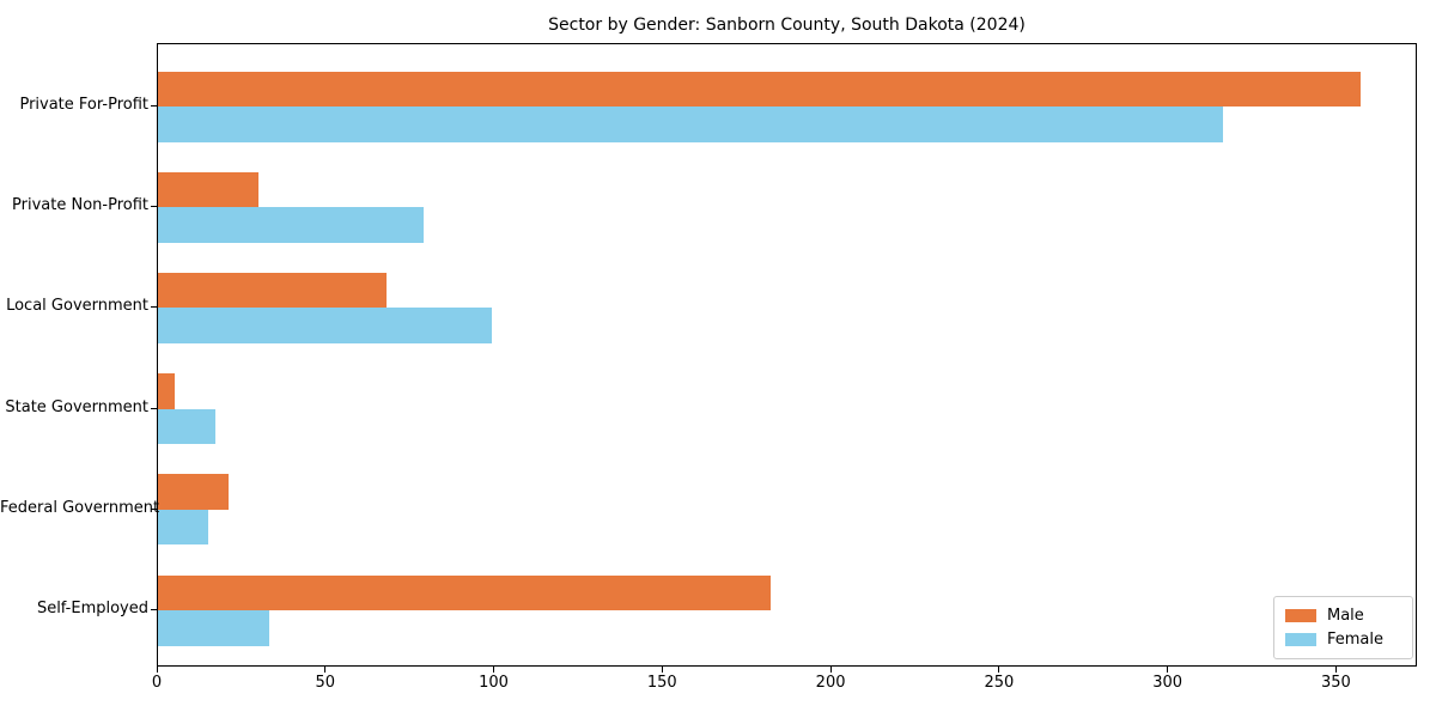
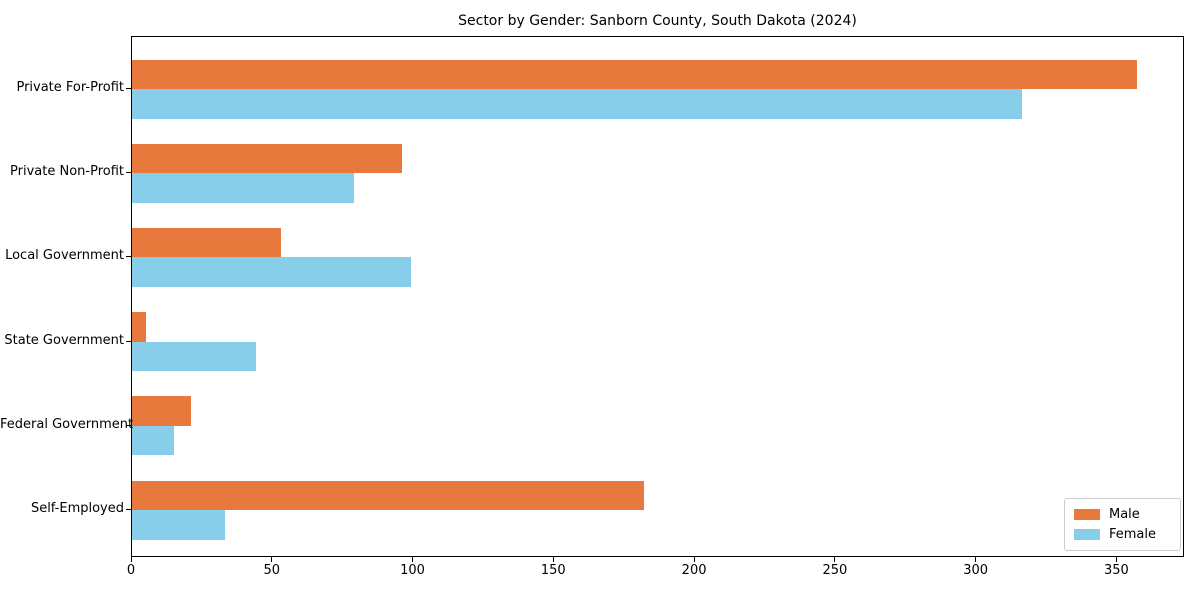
Male/Private Non-Profit: 30 -> 96
Male/Local Government: 68 -> 53
Female/State Government: 17 -> 44
